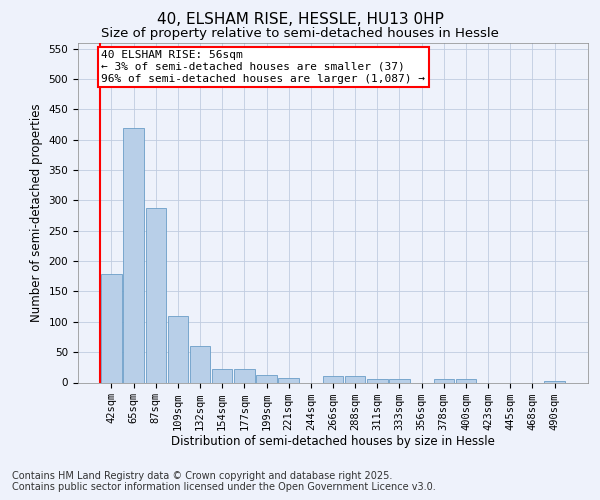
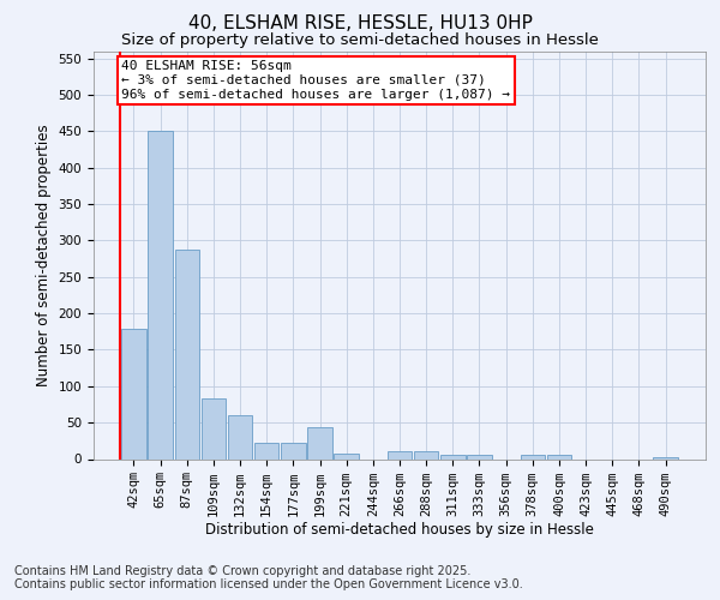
65sqm: 420 -> 450
109sqm: 109 -> 84
199sqm: 12 -> 44
